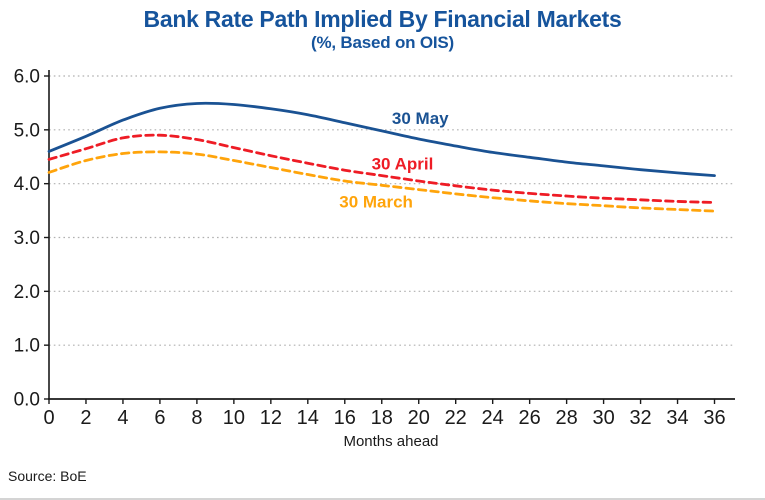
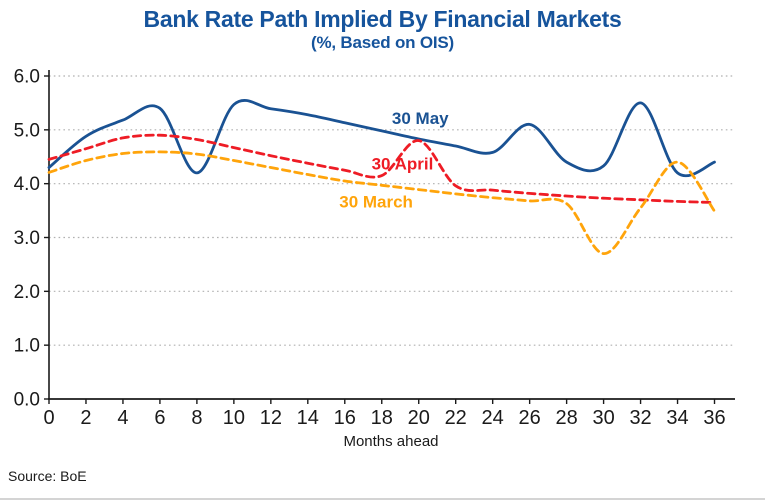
30 May/0: 4.6 -> 4.3
30 May/8: 5.5 -> 4.2
30 April/20: 4.0 -> 4.8
30 May/26: 4.5 -> 5.1
30 March/30: 3.6 -> 2.7
30 May/32: 4.3 -> 5.5
30 March/34: 3.5 -> 4.4
30 May/36: 4.2 -> 4.4
